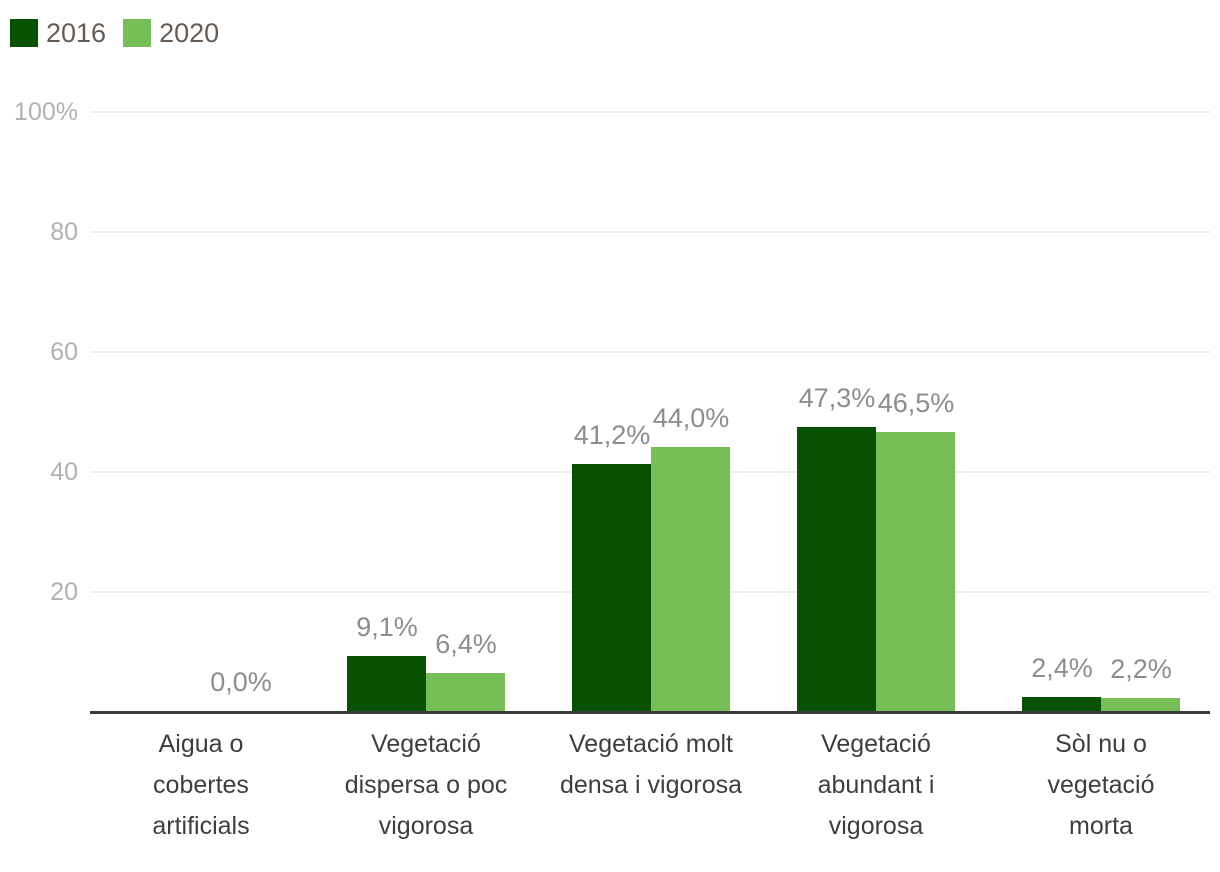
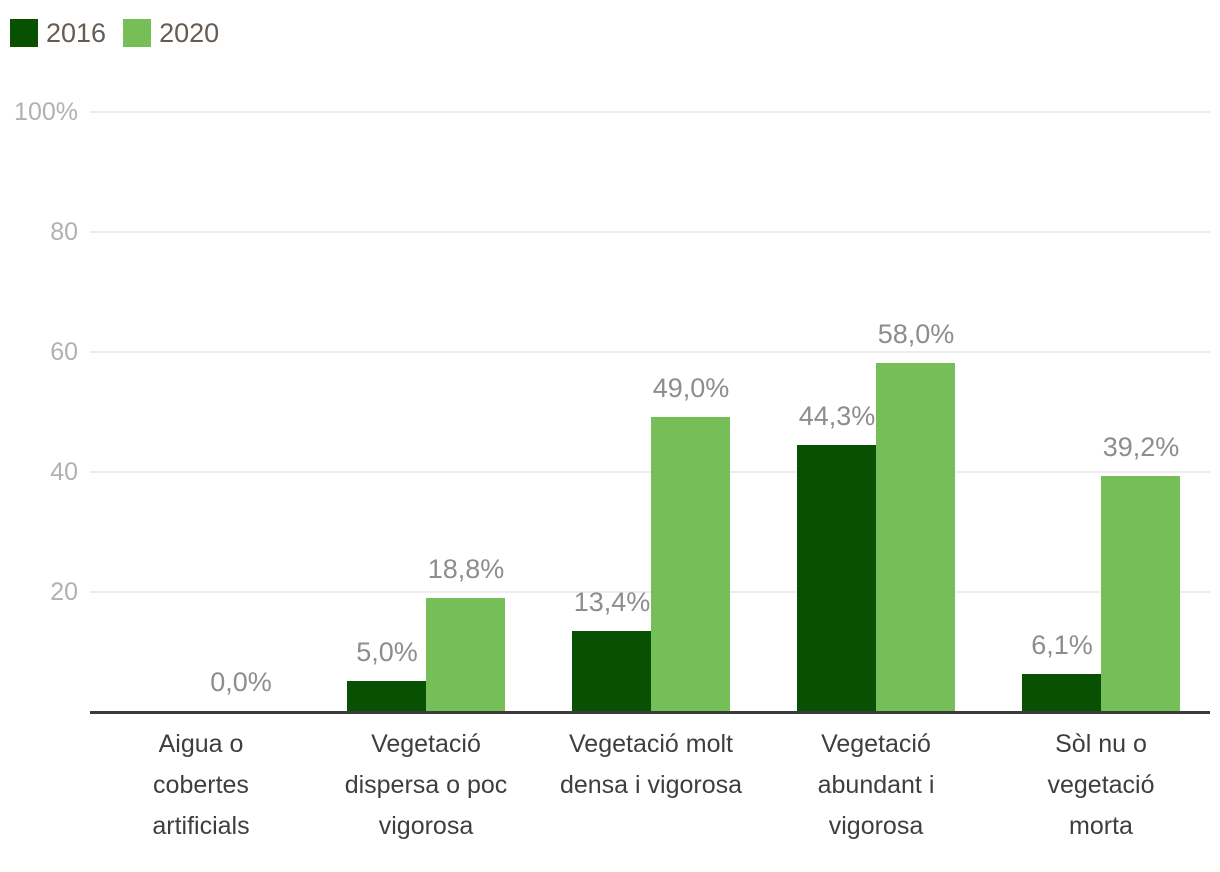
2016/Vegetació dispersa o poc vigorosa: 9,1% -> 5,0%
2020/Vegetació dispersa o poc vigorosa: 6,4% -> 18,8%
2016/Vegetació molt densa i vigorosa: 41,2% -> 13,4%
2020/Vegetació molt densa i vigorosa: 44,0% -> 49,0%
2016/Vegetació abundant i vigorosa: 47,3% -> 44,3%
2020/Vegetació abundant i vigorosa: 46,5% -> 58,0%
2016/Sòl nu o vegetació morta: 2,4% -> 6,1%
2020/Sòl nu o vegetació morta: 2,2% -> 39,2%
